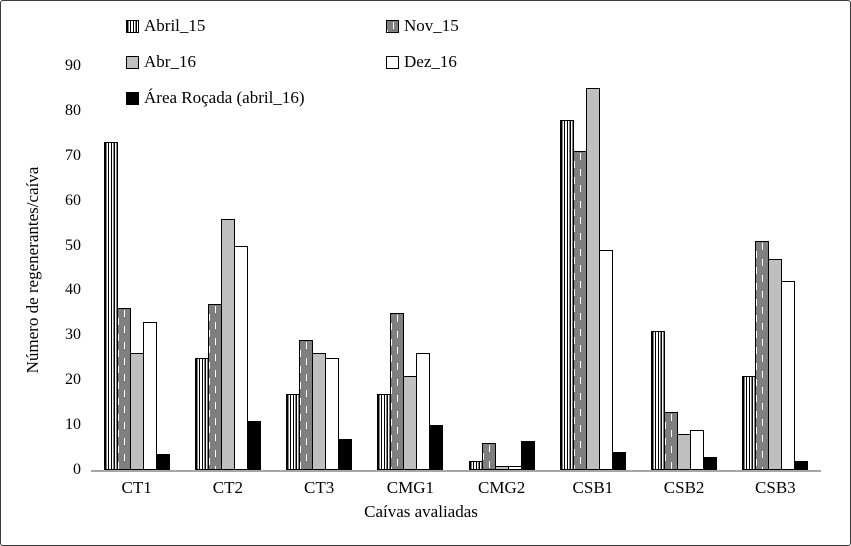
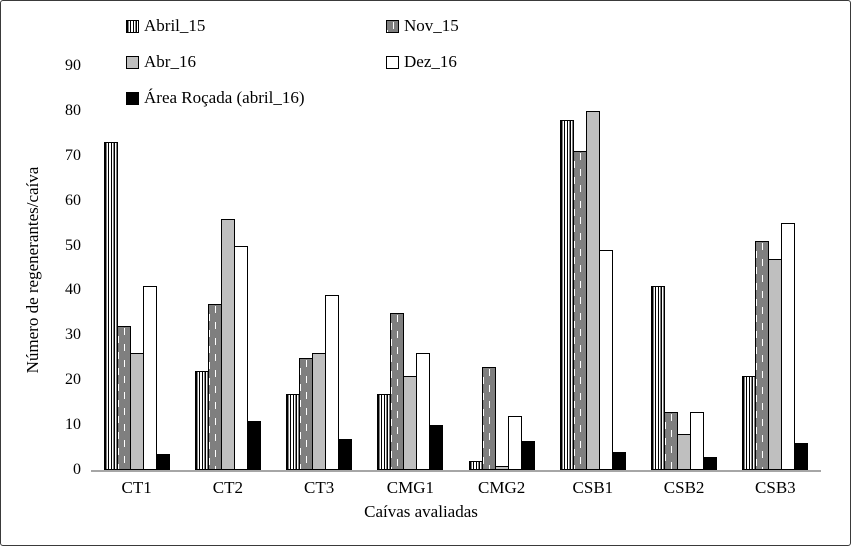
Nov_15/CT1: 36 -> 32
Dez_16/CT1: 33 -> 41
Abril_15/CT2: 25 -> 22
Nov_15/CT3: 29 -> 25
Dez_16/CT3: 25 -> 39
Nov_15/CMG2: 6 -> 23
Dez_16/CMG2: 1 -> 12
Abr_16/CSB1: 85 -> 80
Abril_15/CSB2: 31 -> 41
Dez_16/CSB2: 9 -> 13
Dez_16/CSB3: 42 -> 55
Área Roçada (abril_16)/CSB3: 2 -> 6
